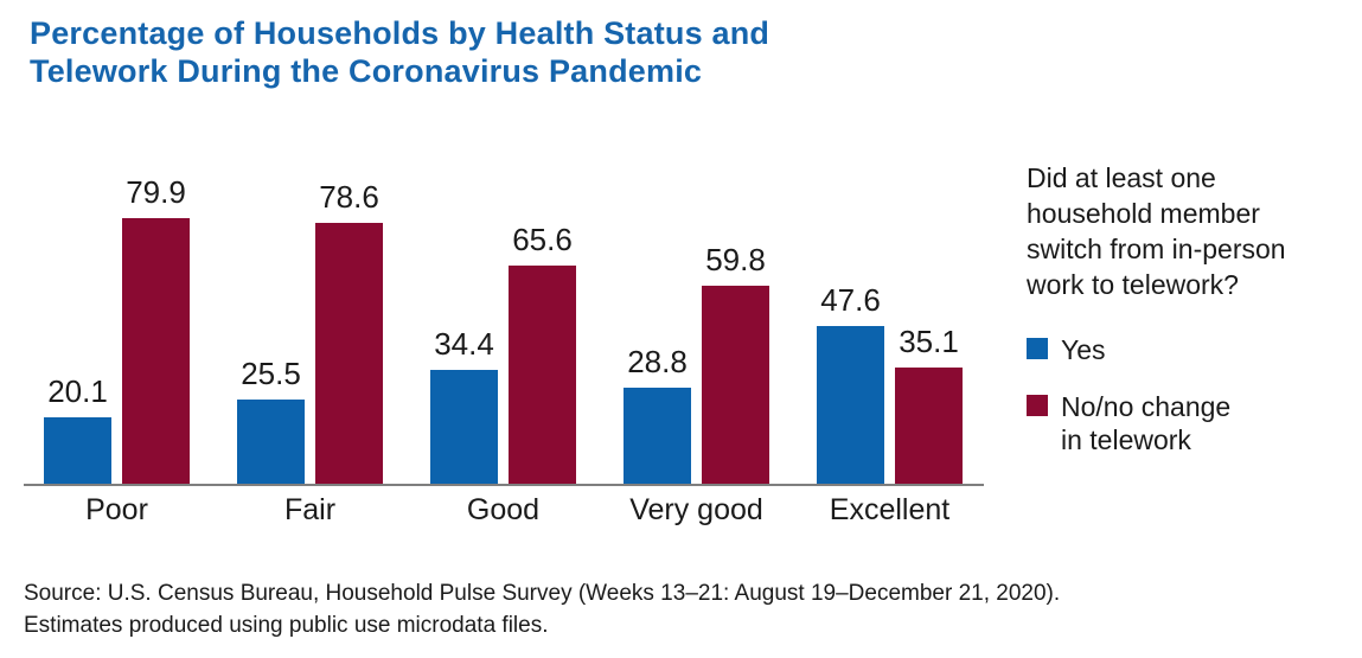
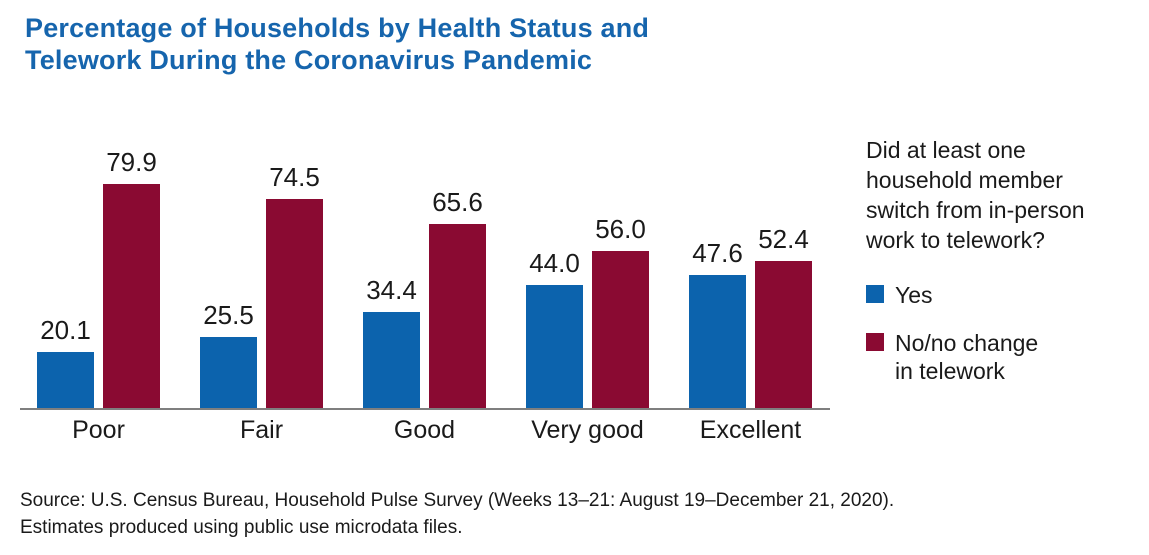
No/no change in telework/Fair: 78.6 -> 74.5
Yes/Very good: 28.8 -> 44.0
No/no change in telework/Very good: 59.8 -> 56.0
No/no change in telework/Excellent: 35.1 -> 52.4
